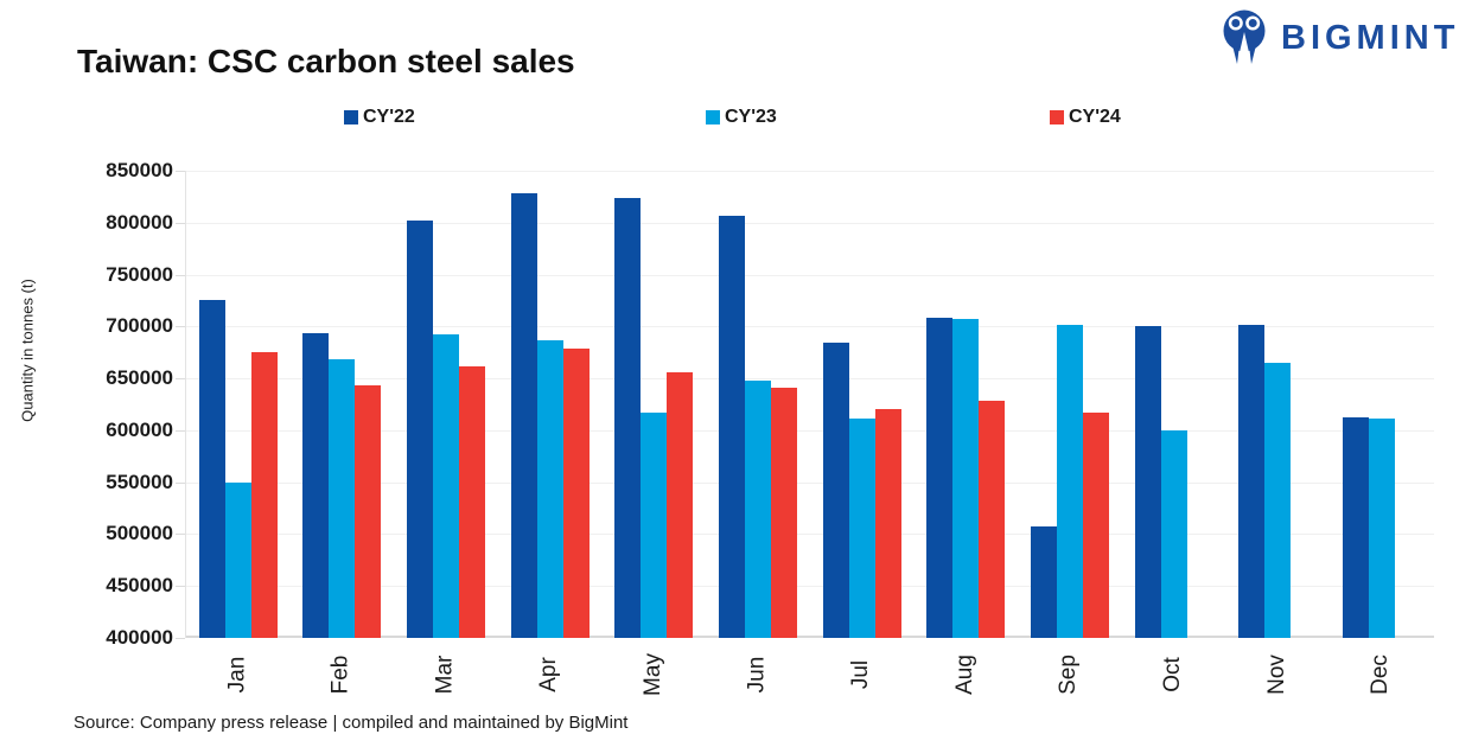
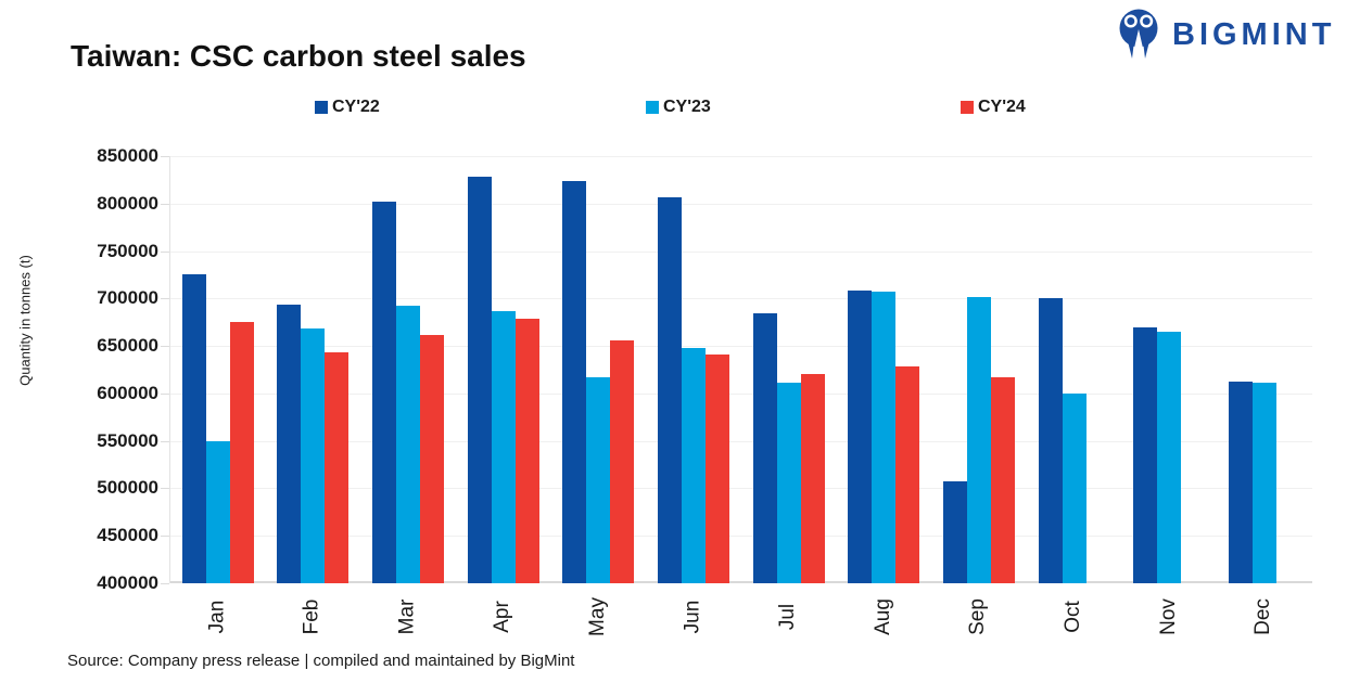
CY'22/Nov: 700000 -> 670000
